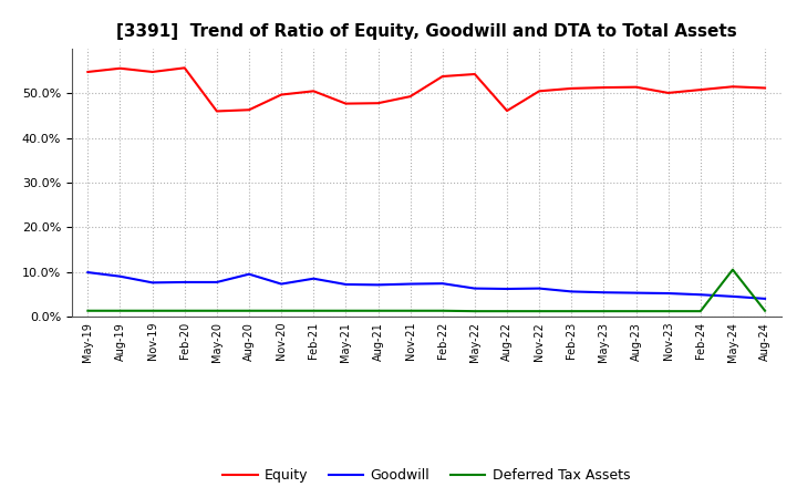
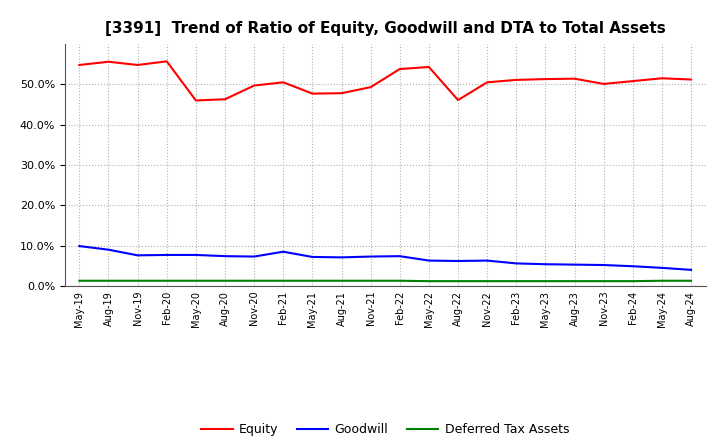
Goodwill/Aug-20: 9.5% -> 7.4%
Deferred Tax Assets/May-24: 10.5% -> 1.3%
